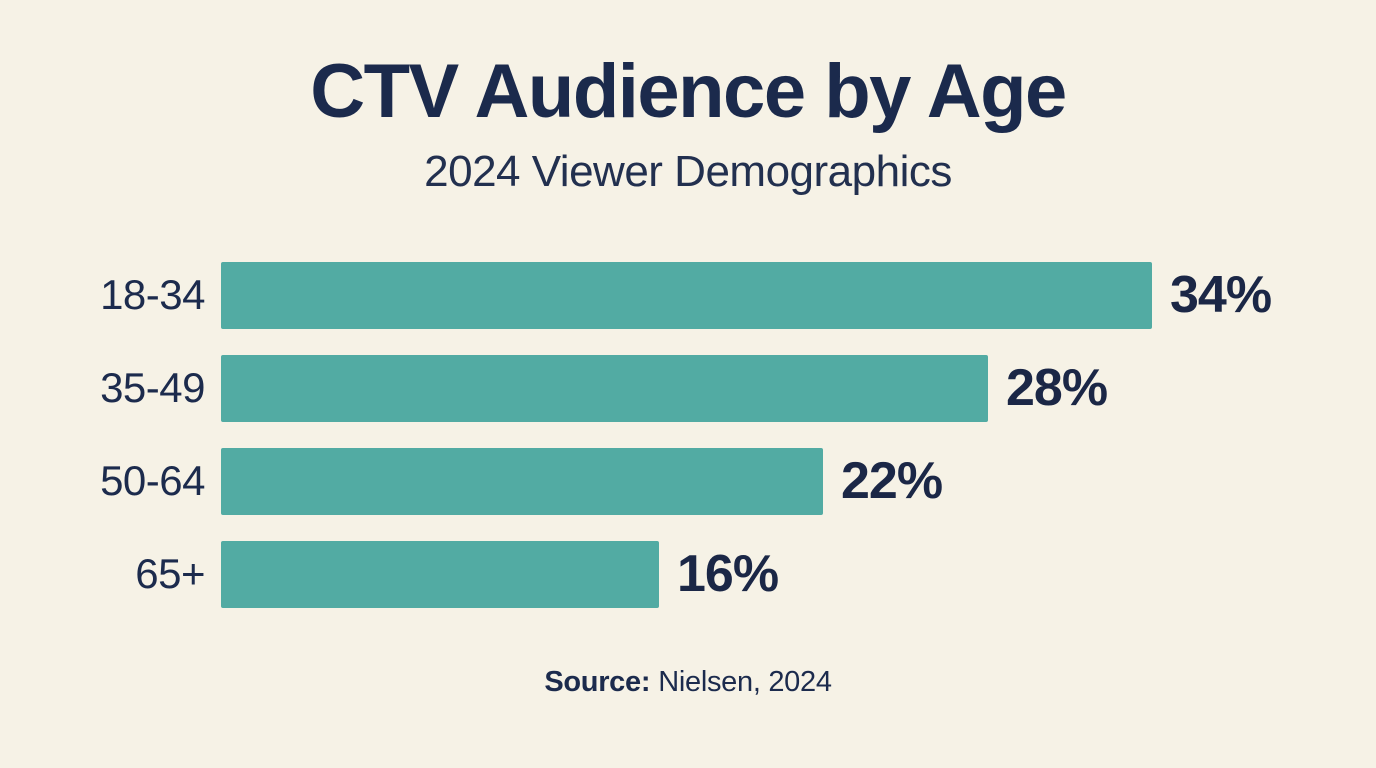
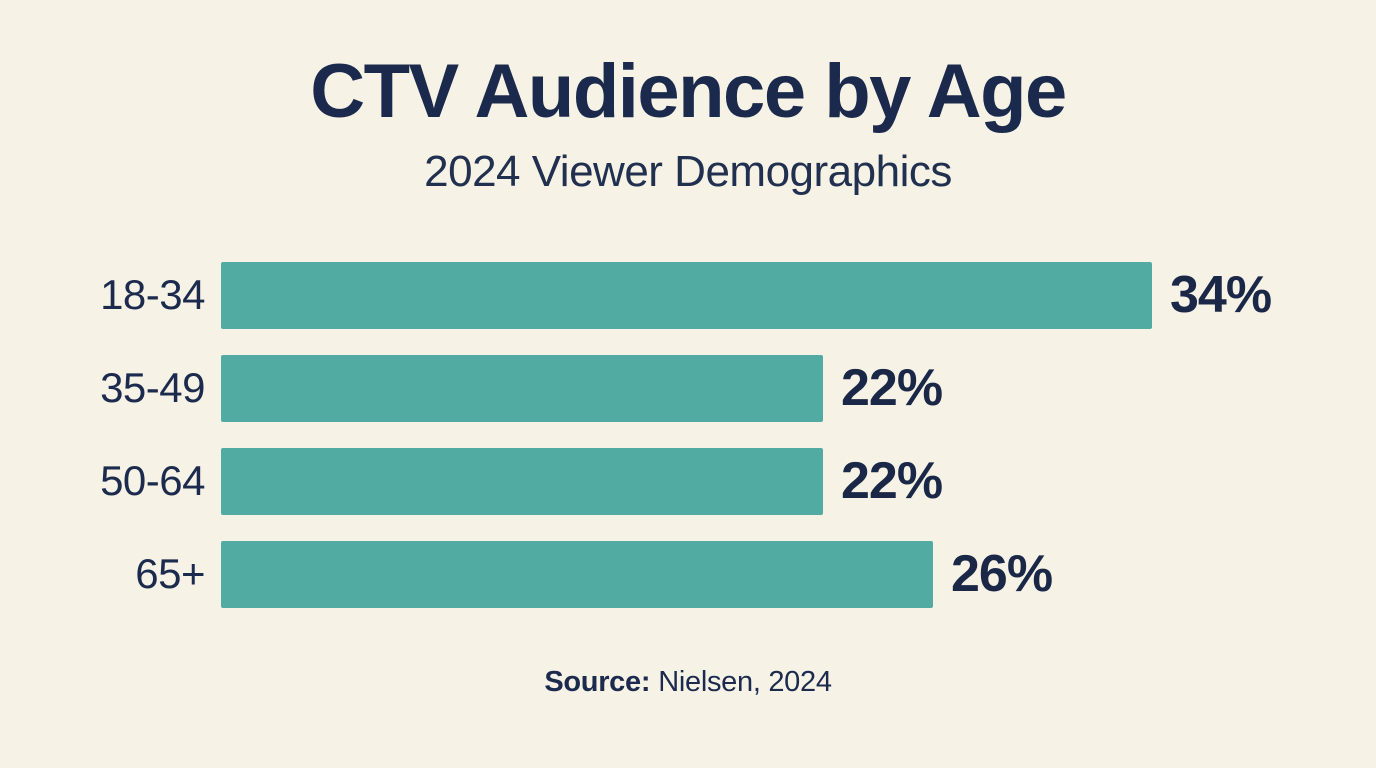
35-49: 28% -> 22%
65+: 16% -> 26%
